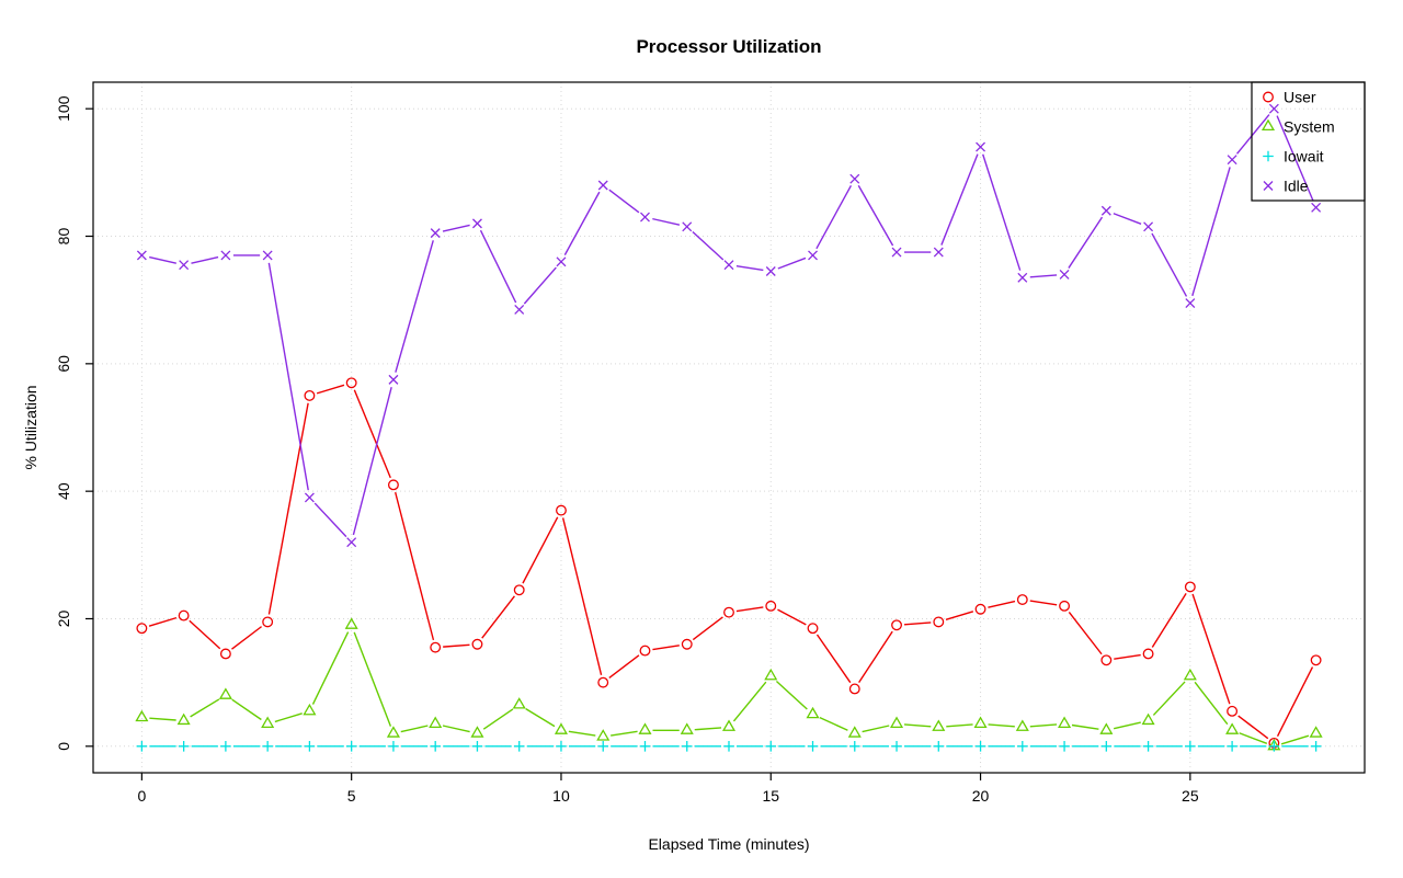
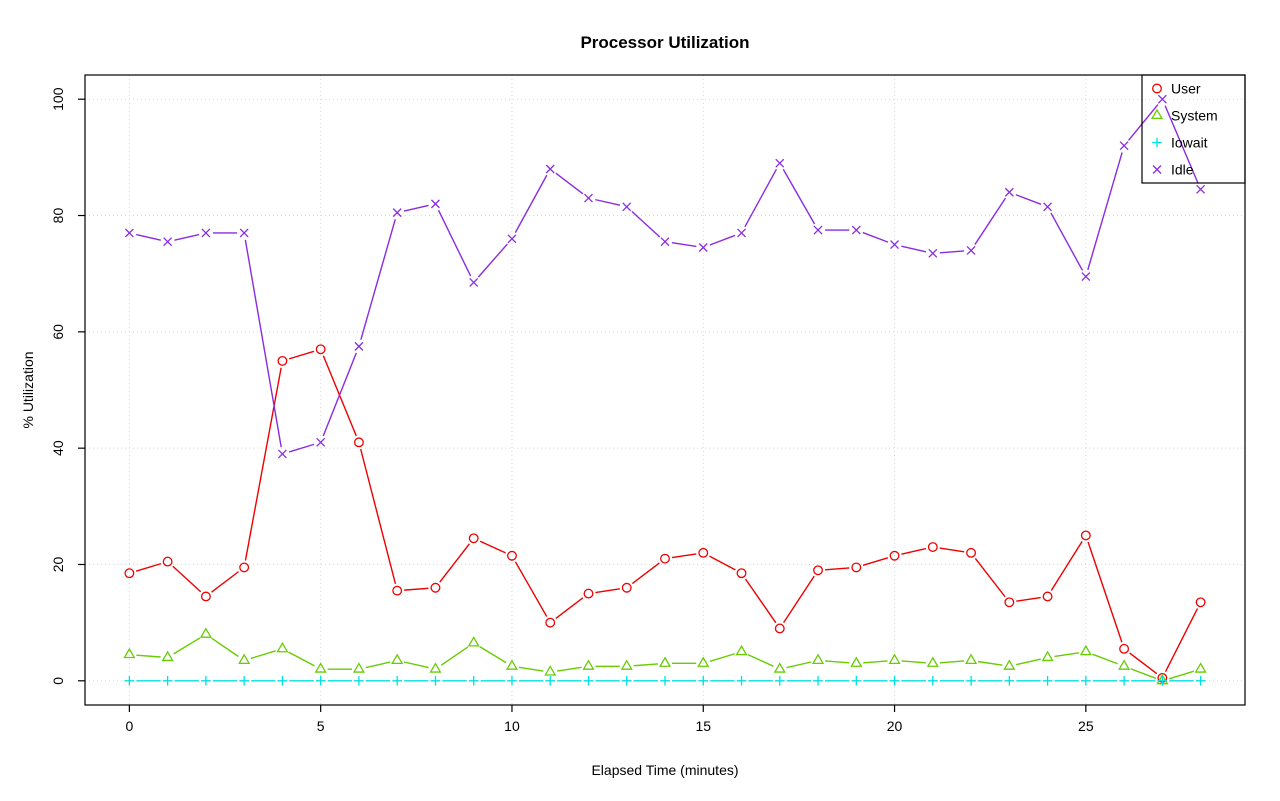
System/5: 19 -> 2
Idle/5: 32 -> 41
User/10: 37 -> 22
System/15: 11 -> 3
Idle/20: 94 -> 75
System/25: 11 -> 5
